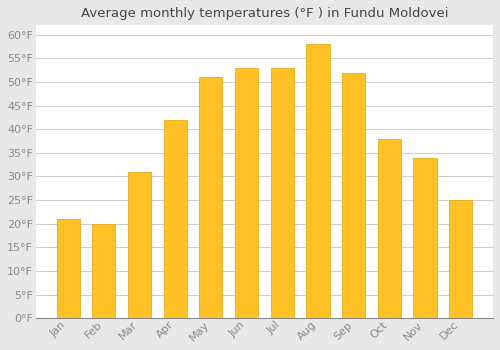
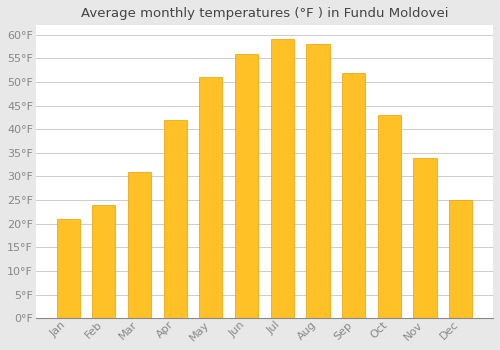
Feb: 20°F -> 24°F
Jun: 53°F -> 56°F
Jul: 53°F -> 59°F
Oct: 38°F -> 43°F
